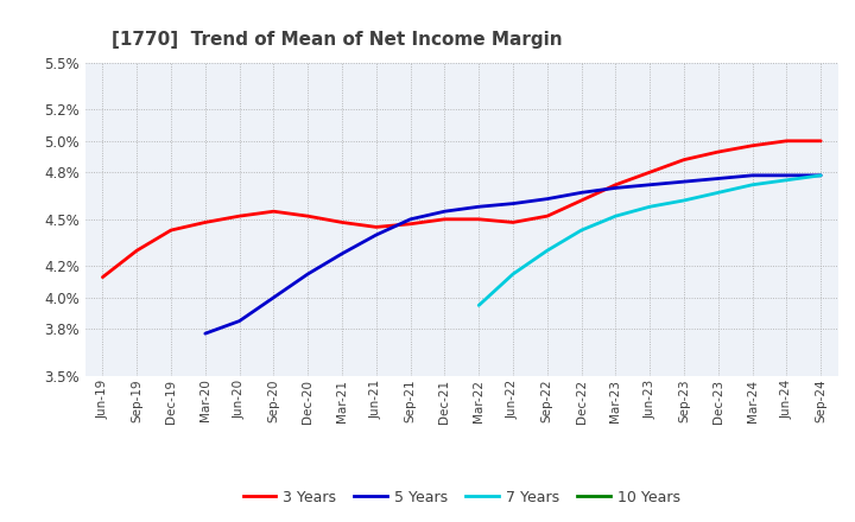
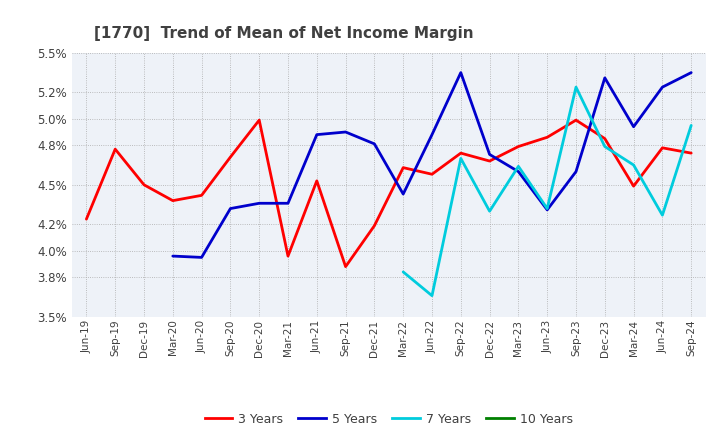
3 Years/Jun-19: 4.13% -> 4.24%
3 Years/Sep-19: 4.30% -> 4.77%
3 Years/Dec-19: 4.43% -> 4.50%
3 Years/Mar-20: 4.48% -> 4.38%
5 Years/Mar-20: 3.77% -> 3.96%
3 Years/Jun-20: 4.52% -> 4.42%
5 Years/Jun-20: 3.85% -> 3.95%
3 Years/Sep-20: 4.55% -> 4.71%
5 Years/Sep-20: 4.00% -> 4.32%
3 Years/Dec-20: 4.52% -> 4.99%
5 Years/Dec-20: 4.15% -> 4.36%
3 Years/Mar-21: 4.48% -> 3.96%
5 Years/Mar-21: 4.28% -> 4.36%
3 Years/Jun-21: 4.45% -> 4.53%
5 Years/Jun-21: 4.40% -> 4.88%
3 Years/Sep-21: 4.47% -> 3.88%
5 Years/Sep-21: 4.50% -> 4.90%
3 Years/Dec-21: 4.50% -> 4.19%
5 Years/Dec-21: 4.55% -> 4.81%
3 Years/Mar-22: 4.50% -> 4.63%
5 Years/Mar-22: 4.58% -> 4.43%
7 Years/Mar-22: 3.95% -> 3.84%
3 Years/Jun-22: 4.48% -> 4.58%
5 Years/Jun-22: 4.60% -> 4.88%
7 Years/Jun-22: 4.15% -> 3.66%
3 Years/Sep-22: 4.52% -> 4.74%
5 Years/Sep-22: 4.63% -> 5.35%
7 Years/Sep-22: 4.30% -> 4.70%
3 Years/Dec-22: 4.62% -> 4.68%
5 Years/Dec-22: 4.67% -> 4.73%
7 Years/Dec-22: 4.43% -> 4.30%
3 Years/Mar-23: 4.72% -> 4.79%
5 Years/Mar-23: 4.70% -> 4.60%
7 Years/Mar-23: 4.52% -> 4.64%
3 Years/Jun-23: 4.80% -> 4.86%
5 Years/Jun-23: 4.72% -> 4.31%
7 Years/Jun-23: 4.58% -> 4.32%
3 Years/Sep-23: 4.88% -> 4.99%
5 Years/Sep-23: 4.74% -> 4.60%
7 Years/Sep-23: 4.62% -> 5.24%
3 Years/Dec-23: 4.93% -> 4.85%
5 Years/Dec-23: 4.76% -> 5.31%
7 Years/Dec-23: 4.67% -> 4.79%
3 Years/Mar-24: 4.97% -> 4.49%
5 Years/Mar-24: 4.78% -> 4.94%
7 Years/Mar-24: 4.72% -> 4.65%
3 Years/Jun-24: 5.00% -> 4.78%
5 Years/Jun-24: 4.78% -> 5.24%
7 Years/Jun-24: 4.75% -> 4.27%
3 Years/Sep-24: 5.00% -> 4.74%
5 Years/Sep-24: 4.78% -> 5.35%
7 Years/Sep-24: 4.78% -> 4.95%
